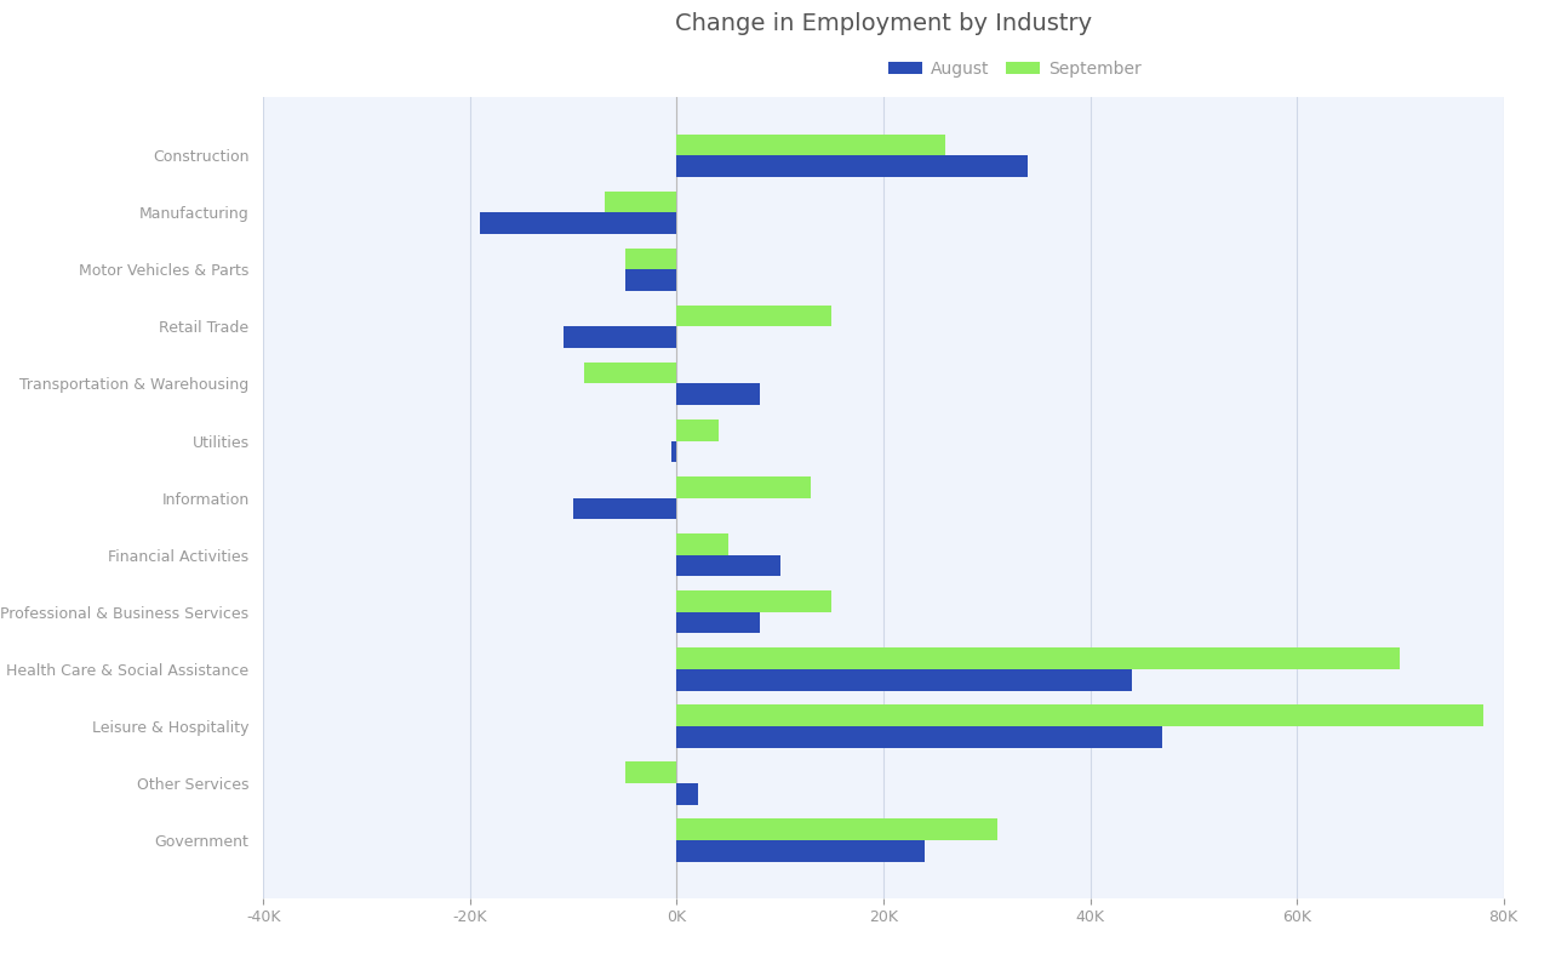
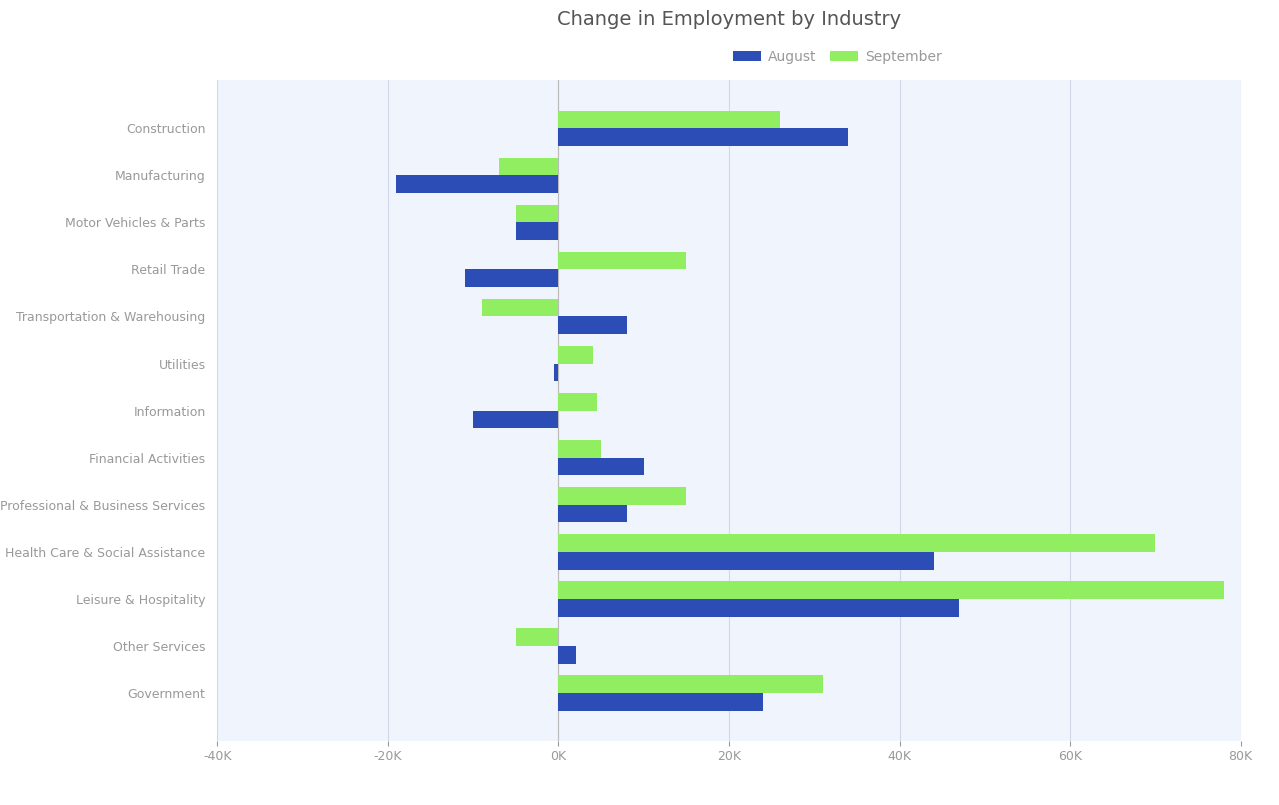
September/Information: 13.0K -> 4.5K
